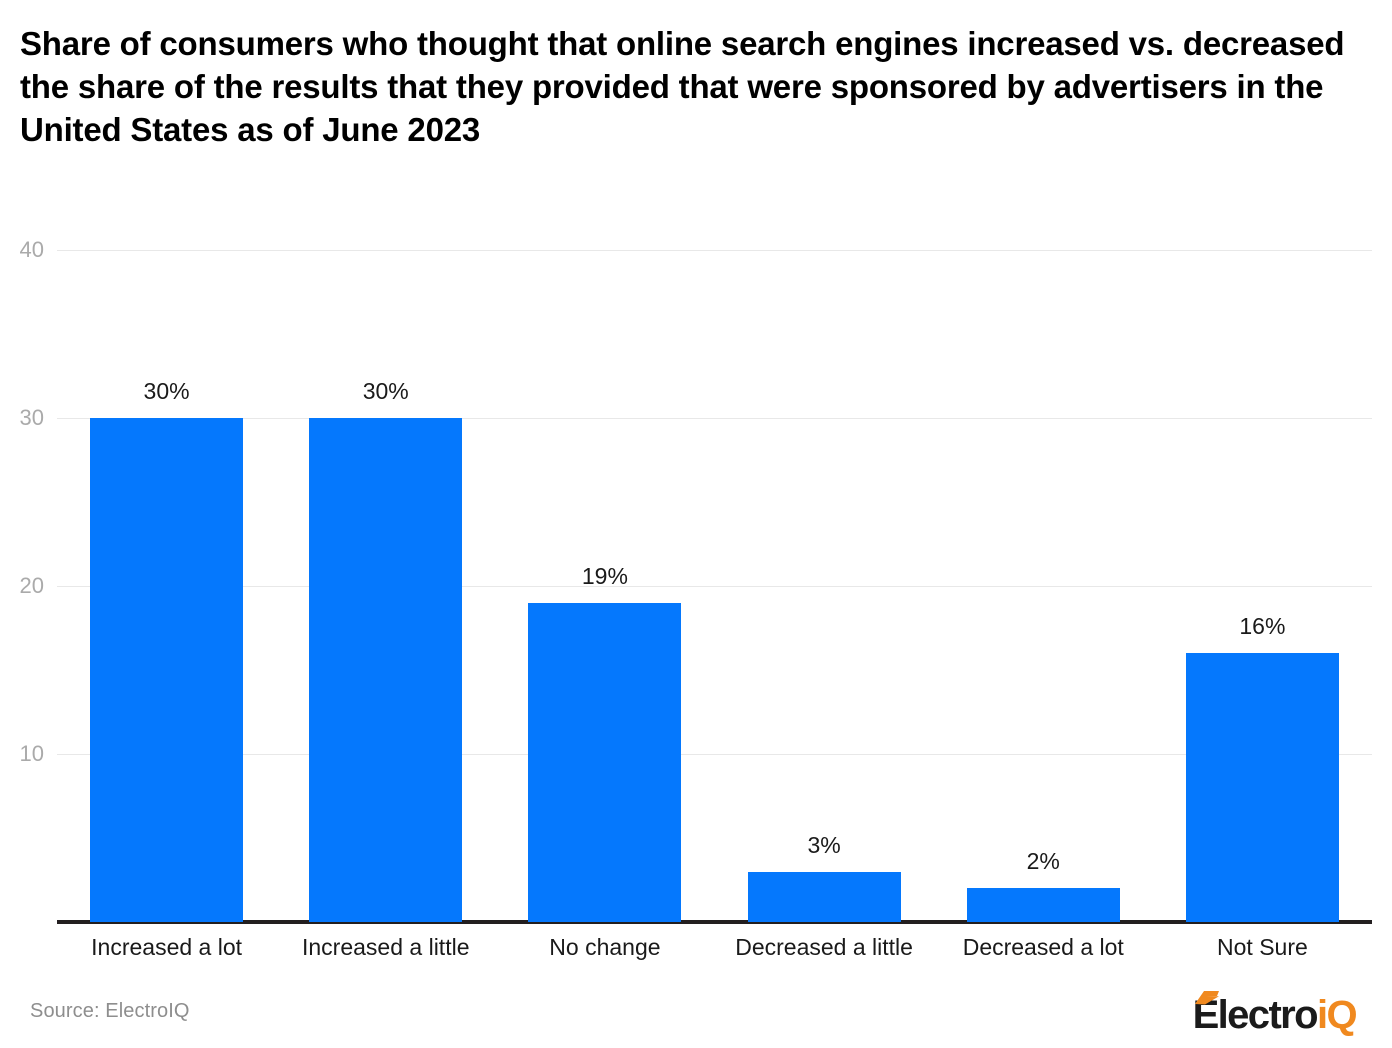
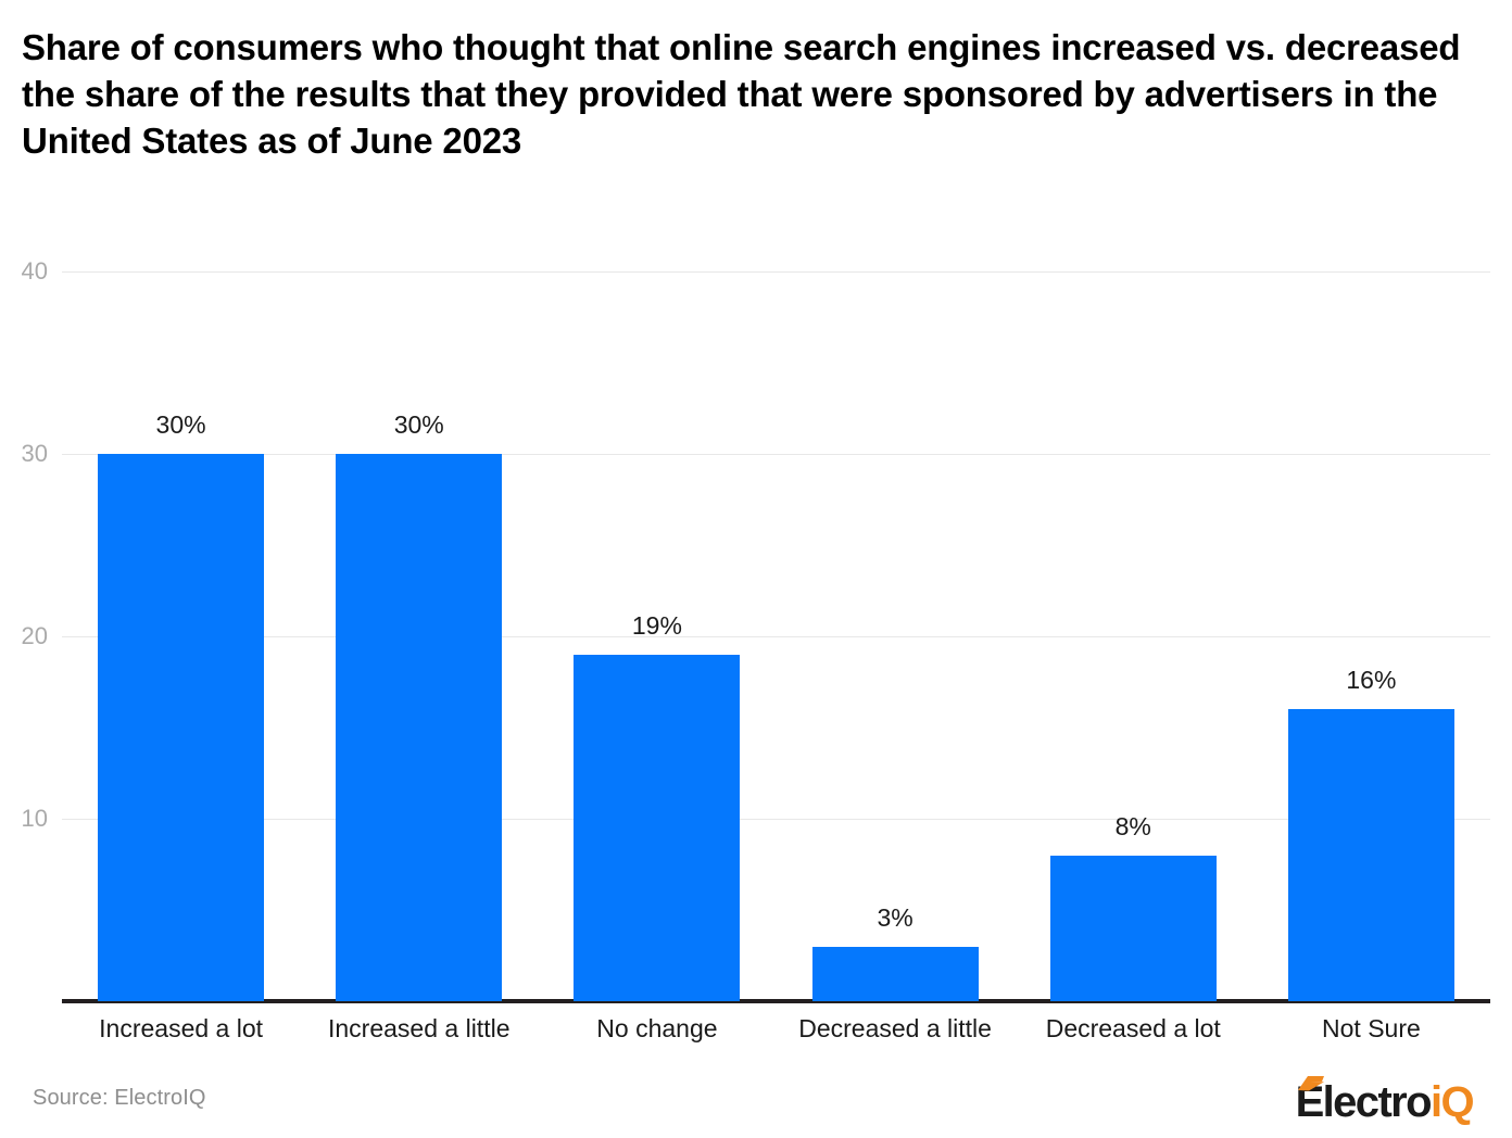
Decreased a lot: 2% -> 8%
